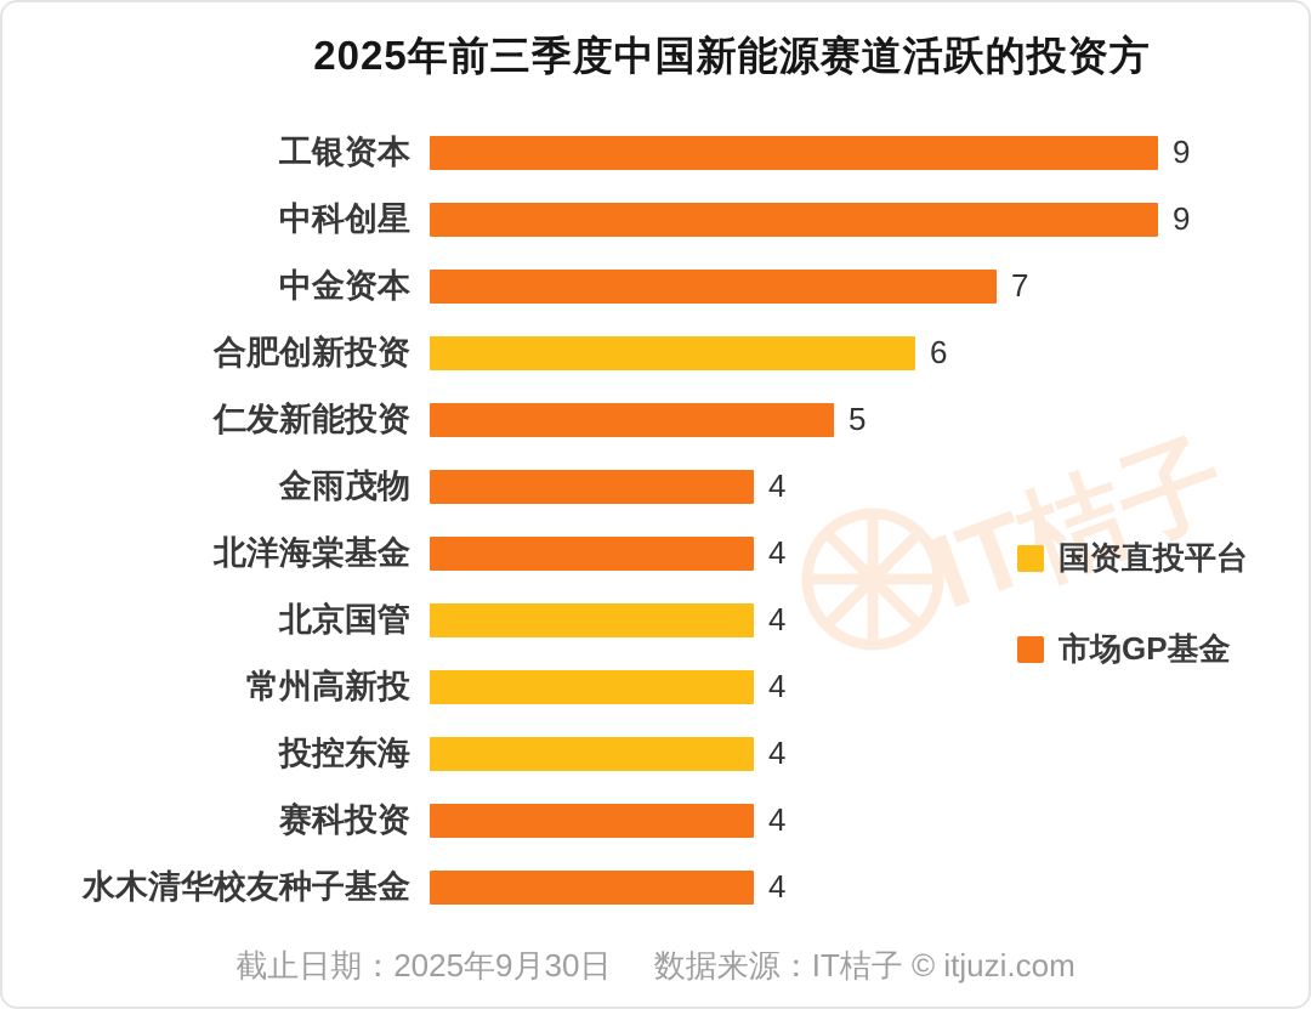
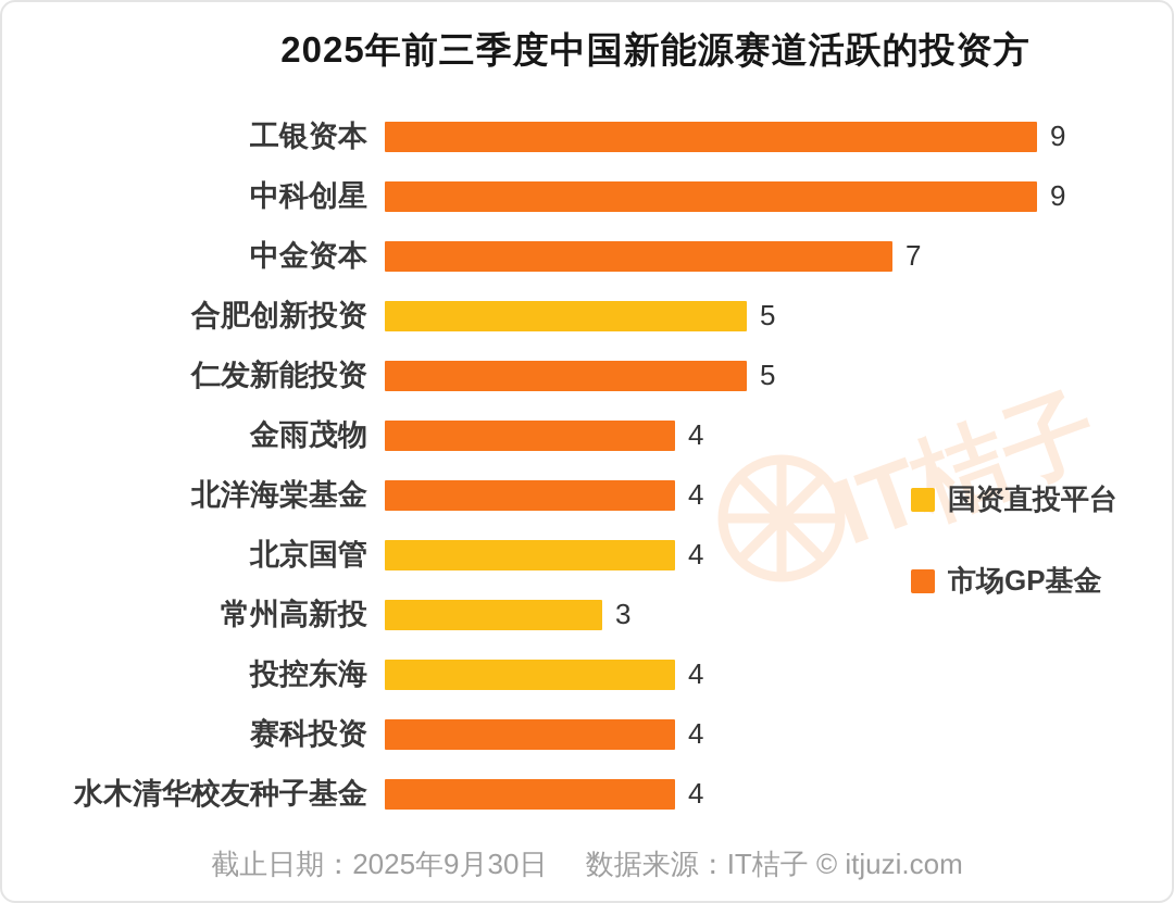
合肥创新投资: 6 -> 5
常州高新投: 4 -> 3
